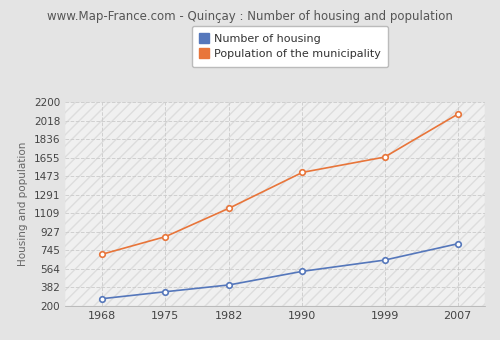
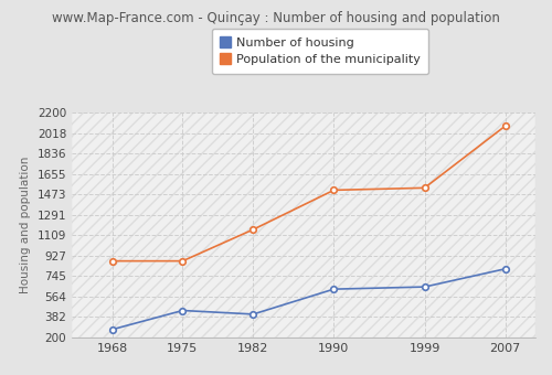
Population of the municipality/1968: 710 -> 880
Number of housing/1975: 340 -> 440
Number of housing/1990: 540 -> 630
Population of the municipality/1999: 1660 -> 1530
